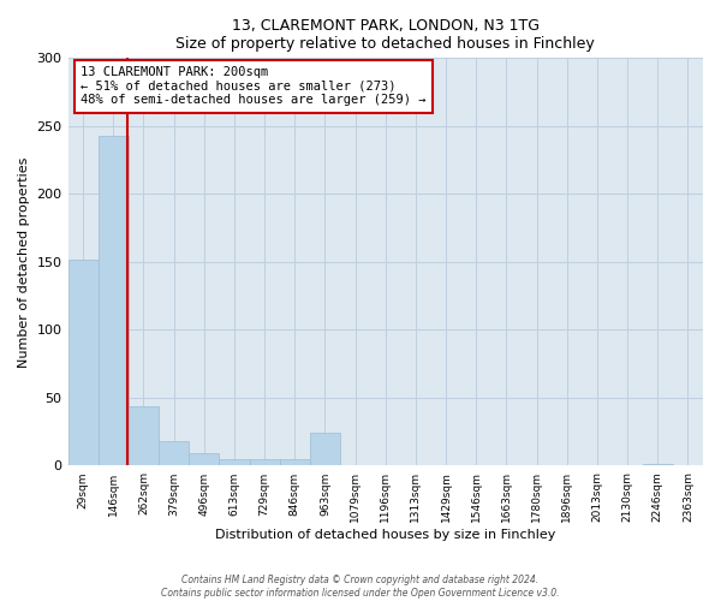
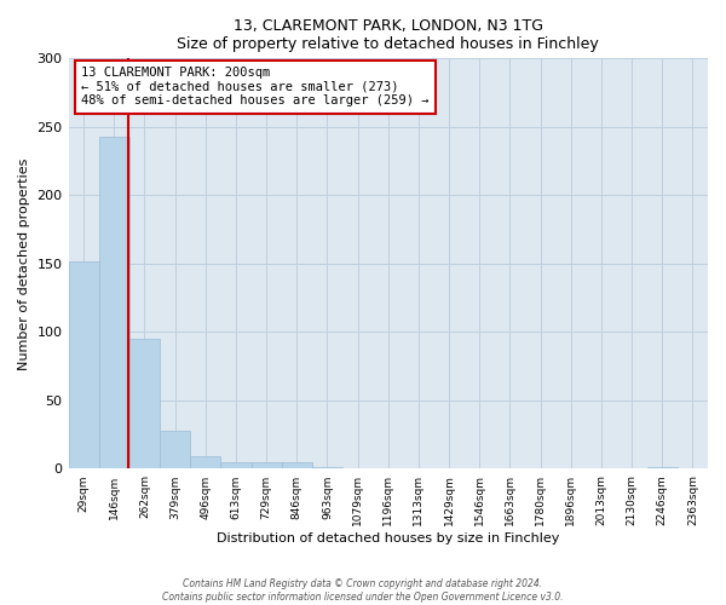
262sqm: 44 -> 95
379sqm: 18 -> 28
963sqm: 24 -> 1
